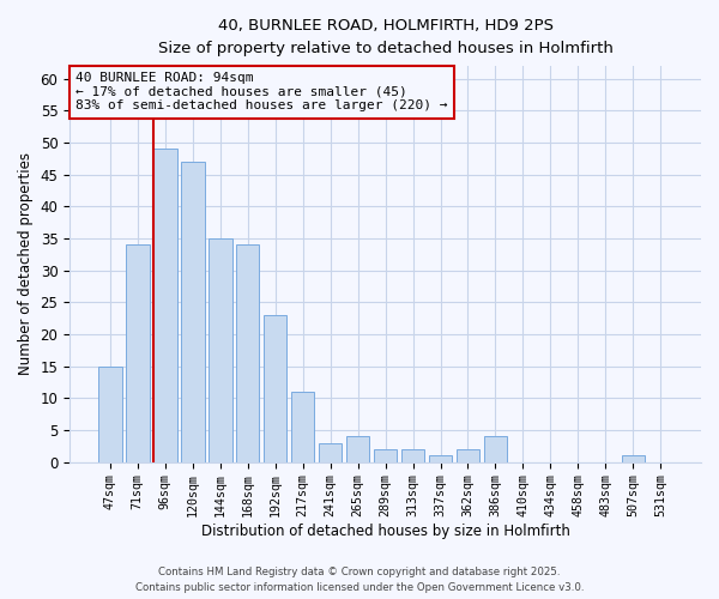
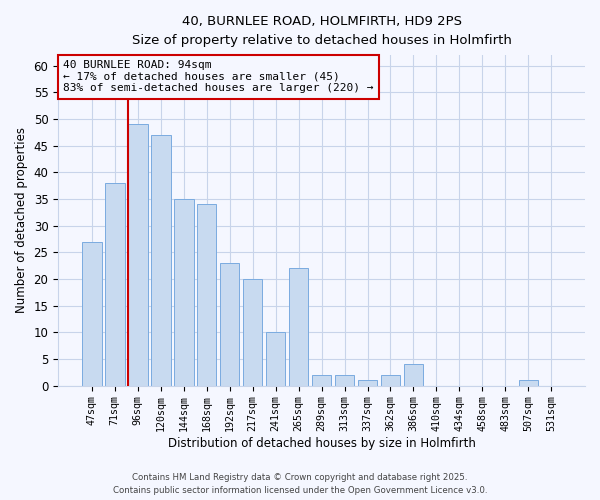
47sqm: 15 -> 27
71sqm: 34 -> 38
217sqm: 11 -> 20
241sqm: 3 -> 10
265sqm: 4 -> 22
